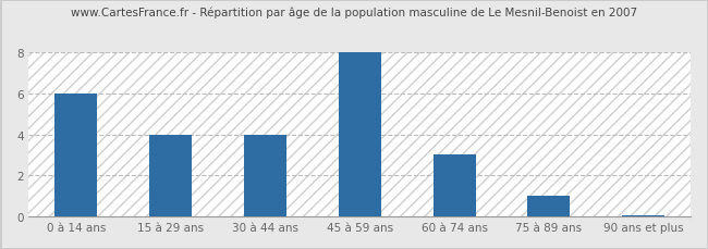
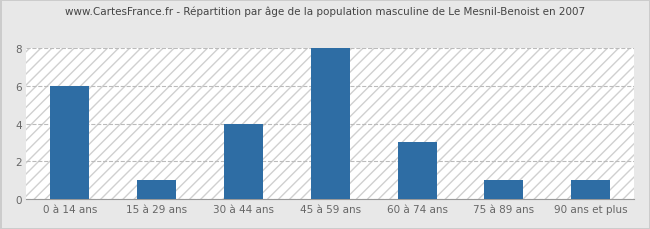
15 à 29 ans: 4.0 -> 1.0
90 ans et plus: 0.1 -> 1.0
